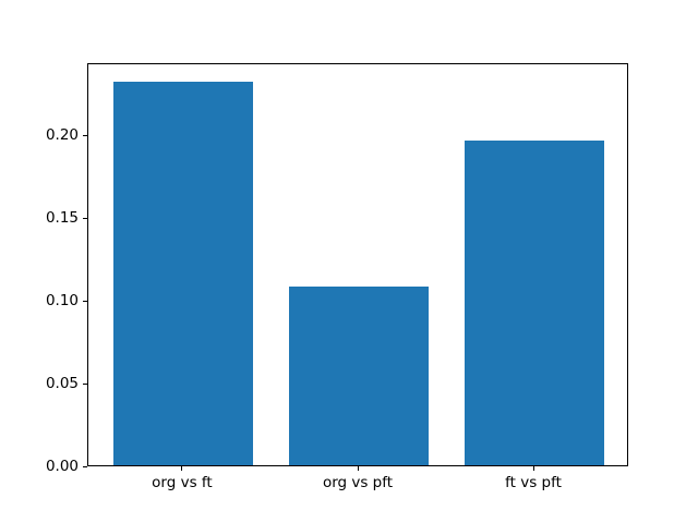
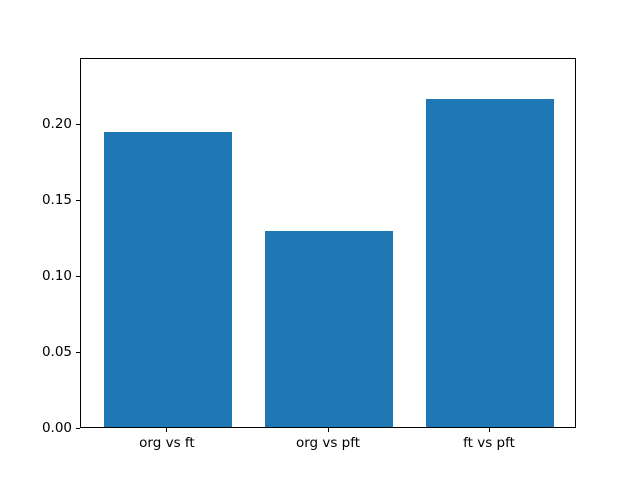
org vs ft: 0.232 -> 0.194
org vs pft: 0.108 -> 0.129
ft vs pft: 0.196 -> 0.216
